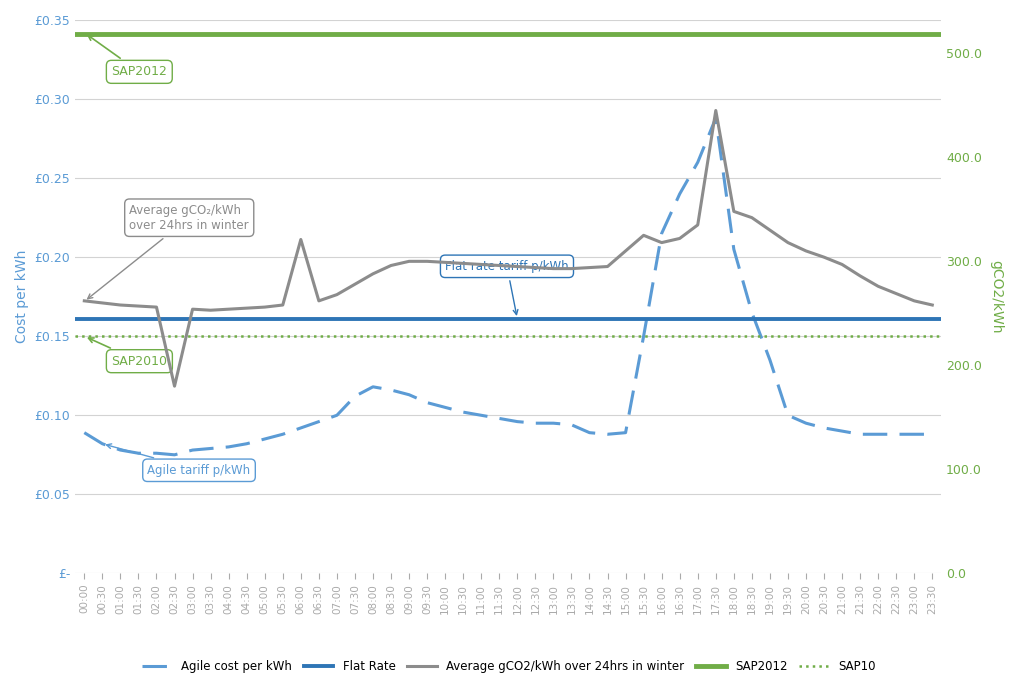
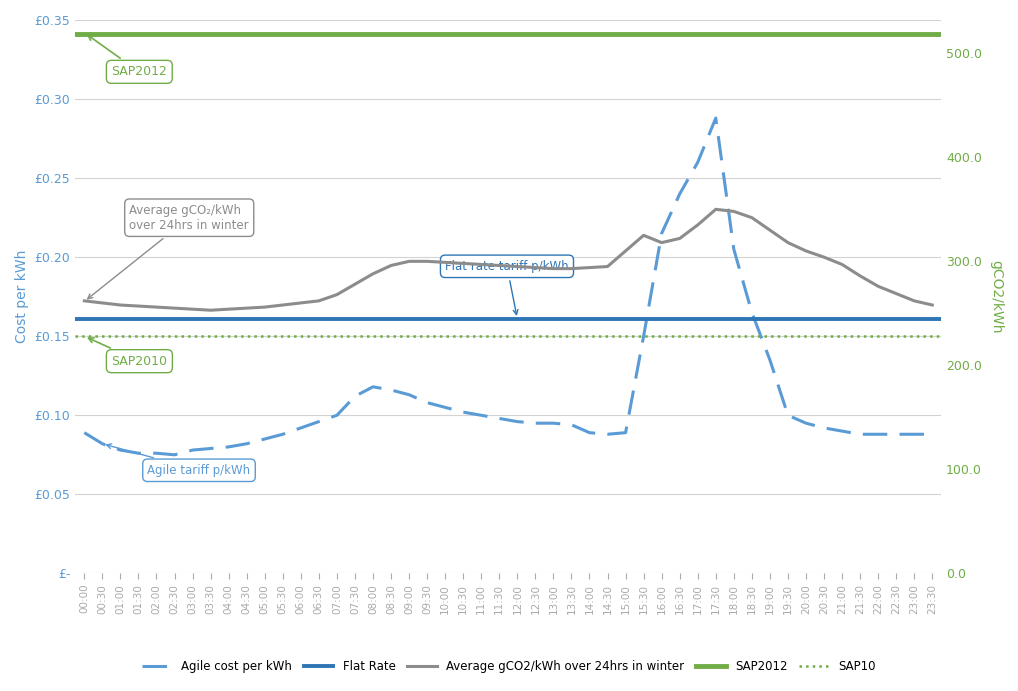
Average gCO2/kWh over 24hrs in winter/02:30: 180 -> 255
Average gCO2/kWh over 24hrs in winter/06:00: 321 -> 260
Average gCO2/kWh over 24hrs in winter/17:30: 445 -> 350
